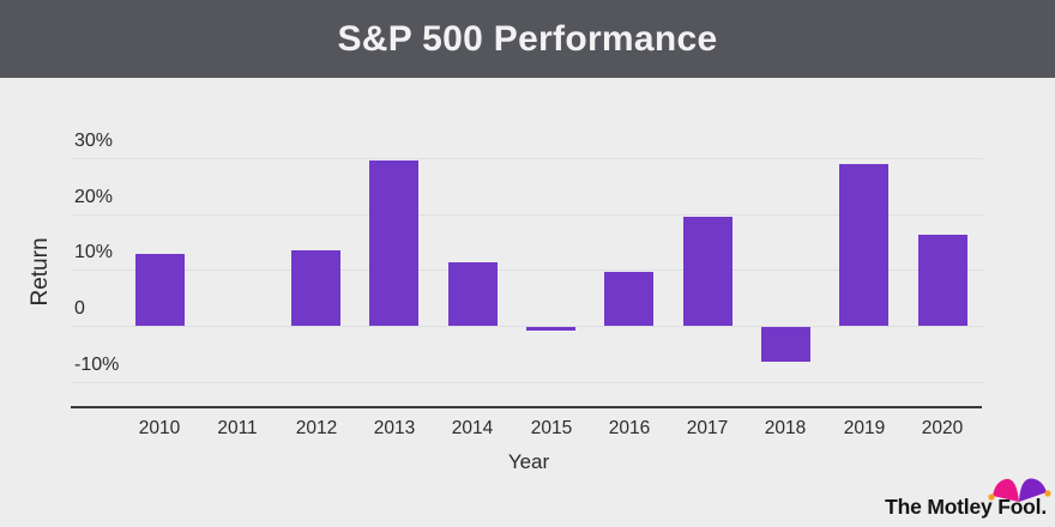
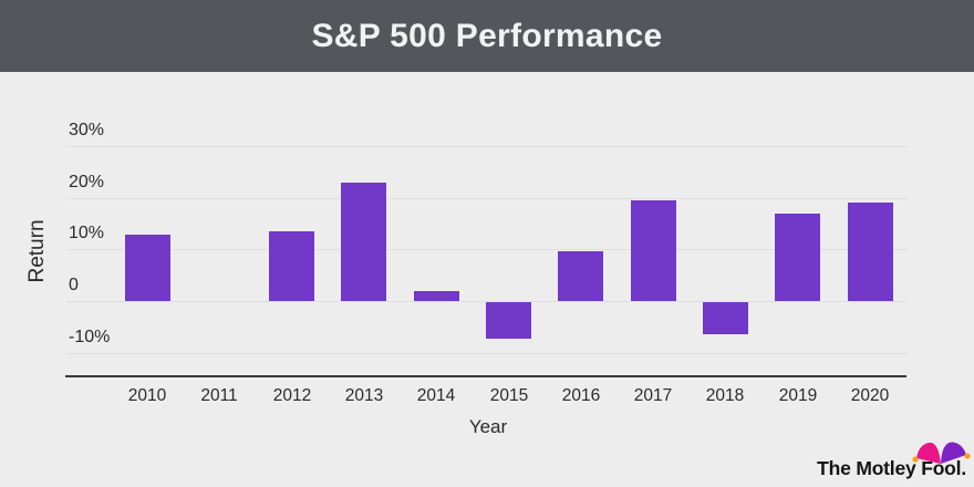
2013: 30% -> 23%
2014: 11% -> 2%
2015: -1% -> -7%
2019: 29% -> 17%
2020: 16% -> 19%
